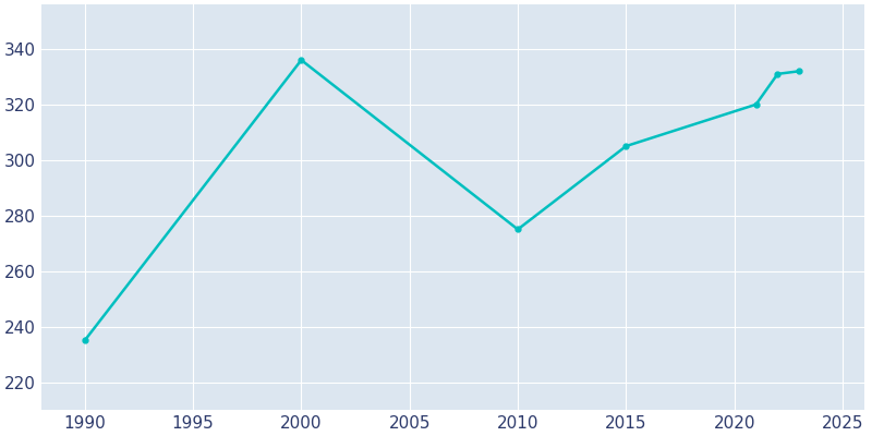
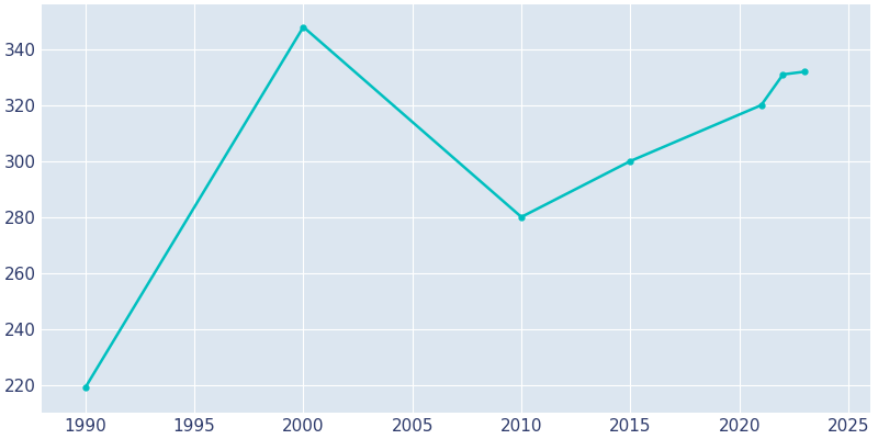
1990: 235 -> 219
2000: 336 -> 348
2010: 275 -> 280
2015: 305 -> 300
